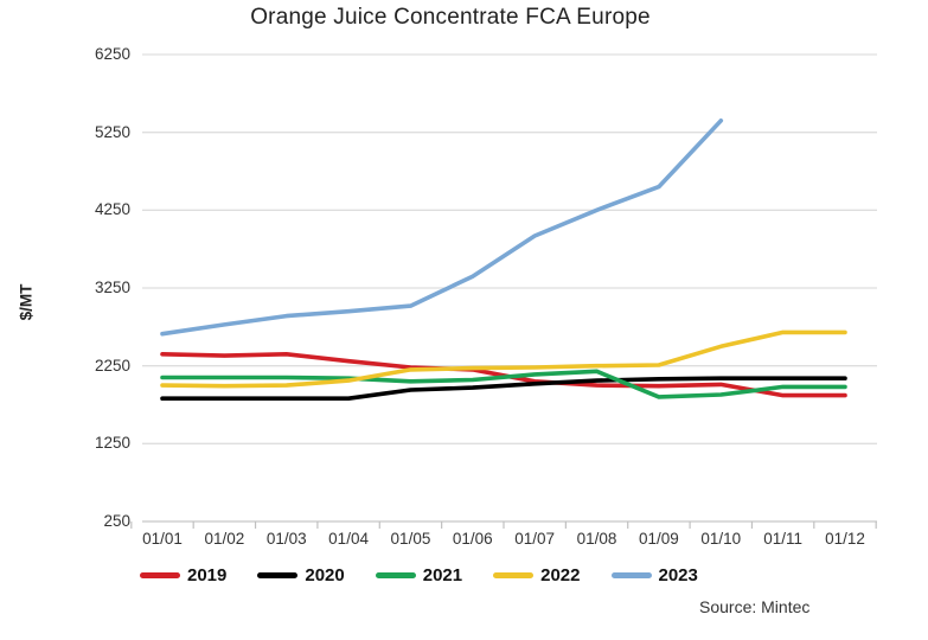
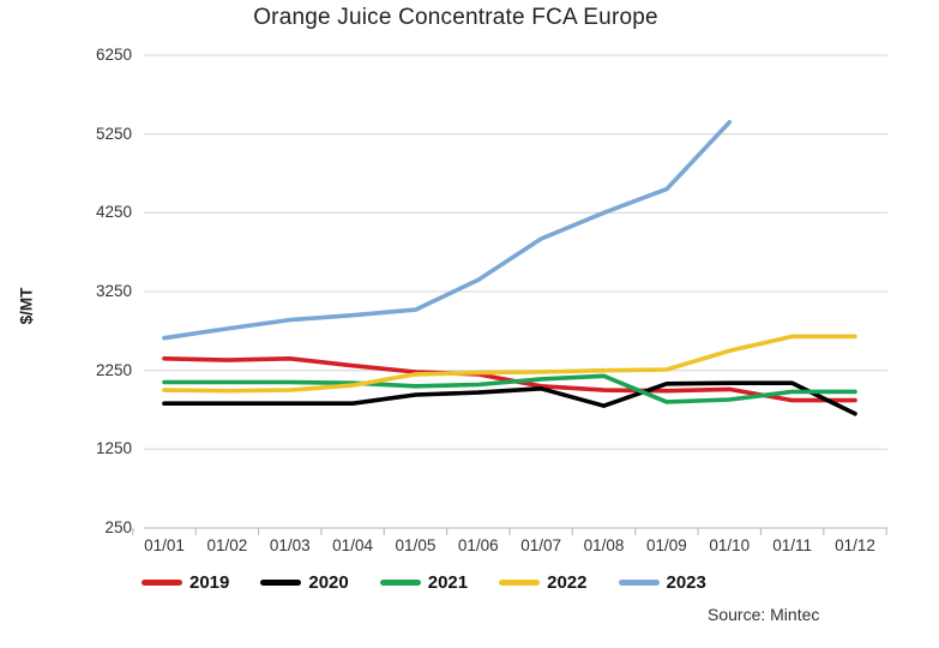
2020/01/08: 2100 -> 1800
2020/01/12: 2100 -> 1700
